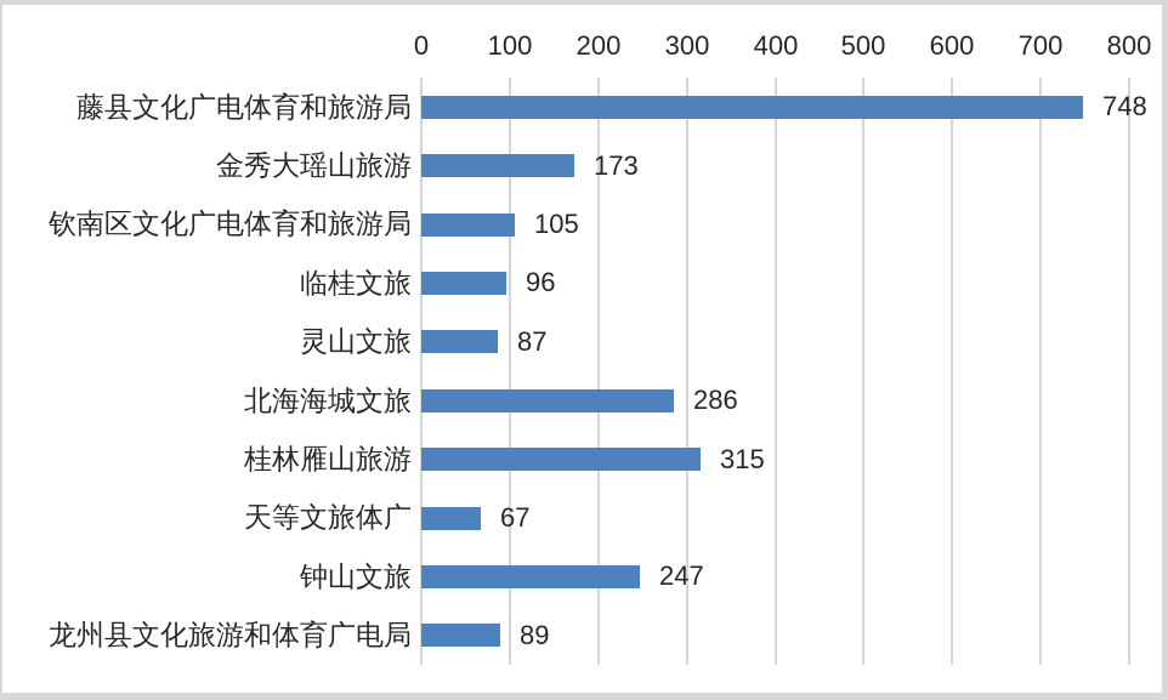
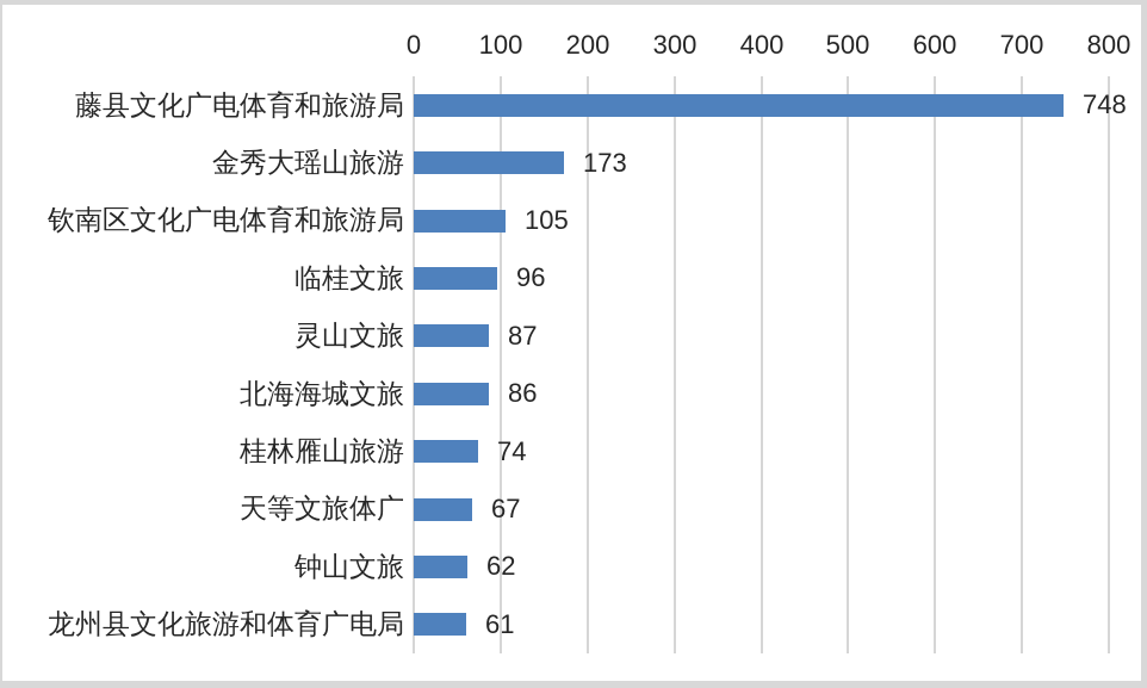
北海海城文旅: 286 -> 86
桂林雁山旅游: 315 -> 74
钟山文旅: 247 -> 62
龙州县文化旅游和体育广电局: 89 -> 61
